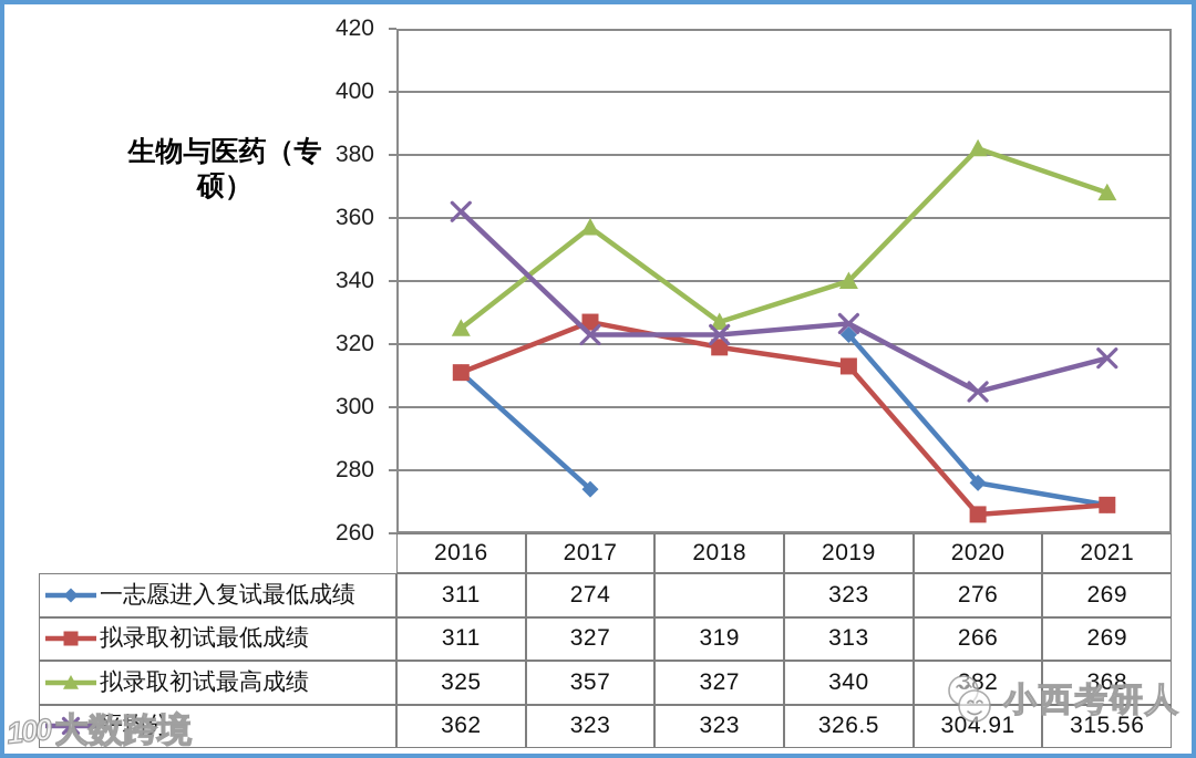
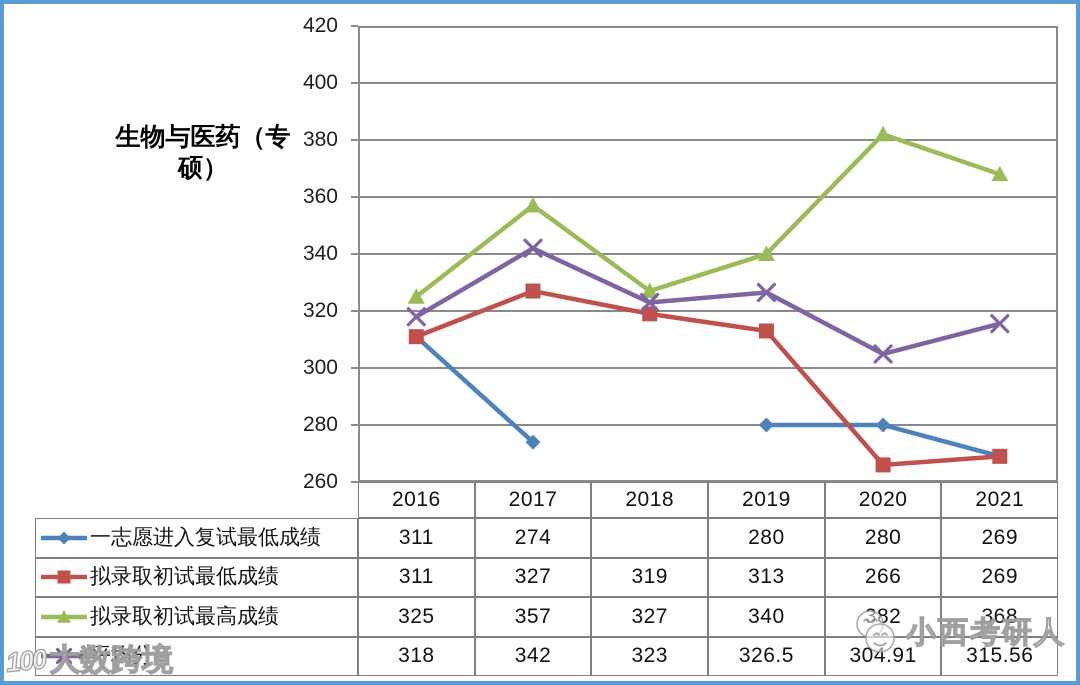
平均分/2016: 362 -> 318
平均分/2017: 323 -> 342
一志愿进入复试最低成绩/2019: 323 -> 280
一志愿进入复试最低成绩/2020: 276 -> 280
